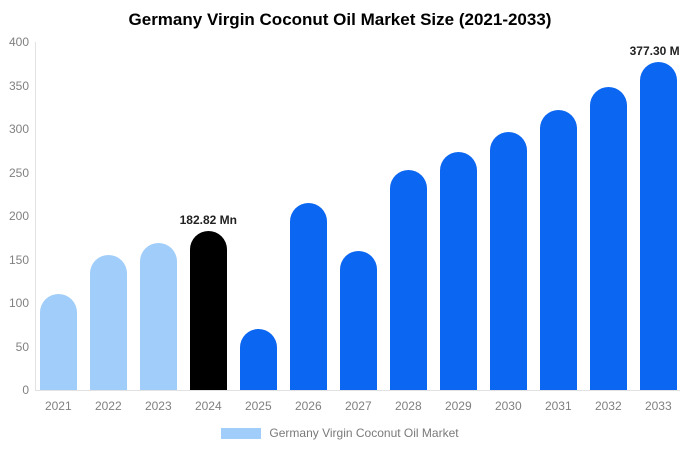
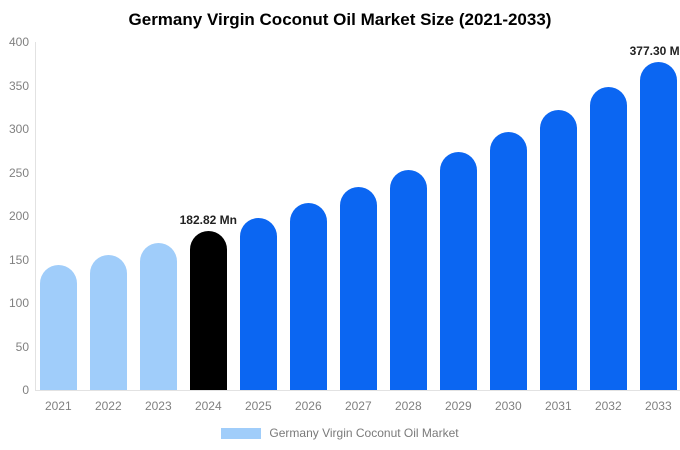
2021: 110 -> 140
2025: 70 -> 200
2027: 160 -> 230
